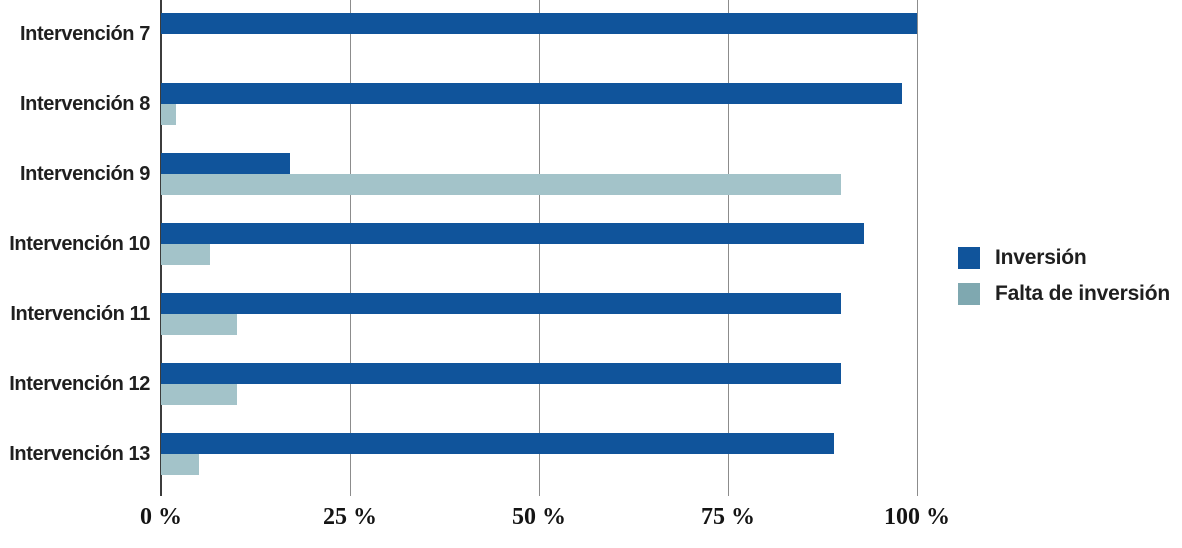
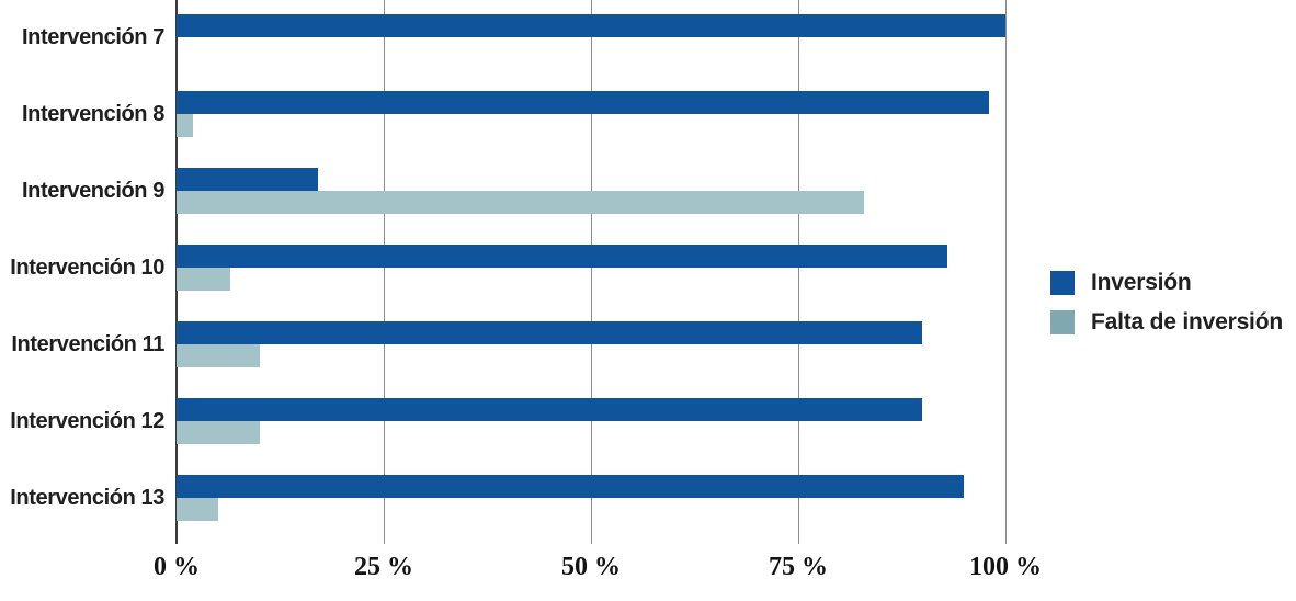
Falta de inversión/Intervención 9: 90% -> 83%
Inversión/Intervención 13: 89% -> 95%
